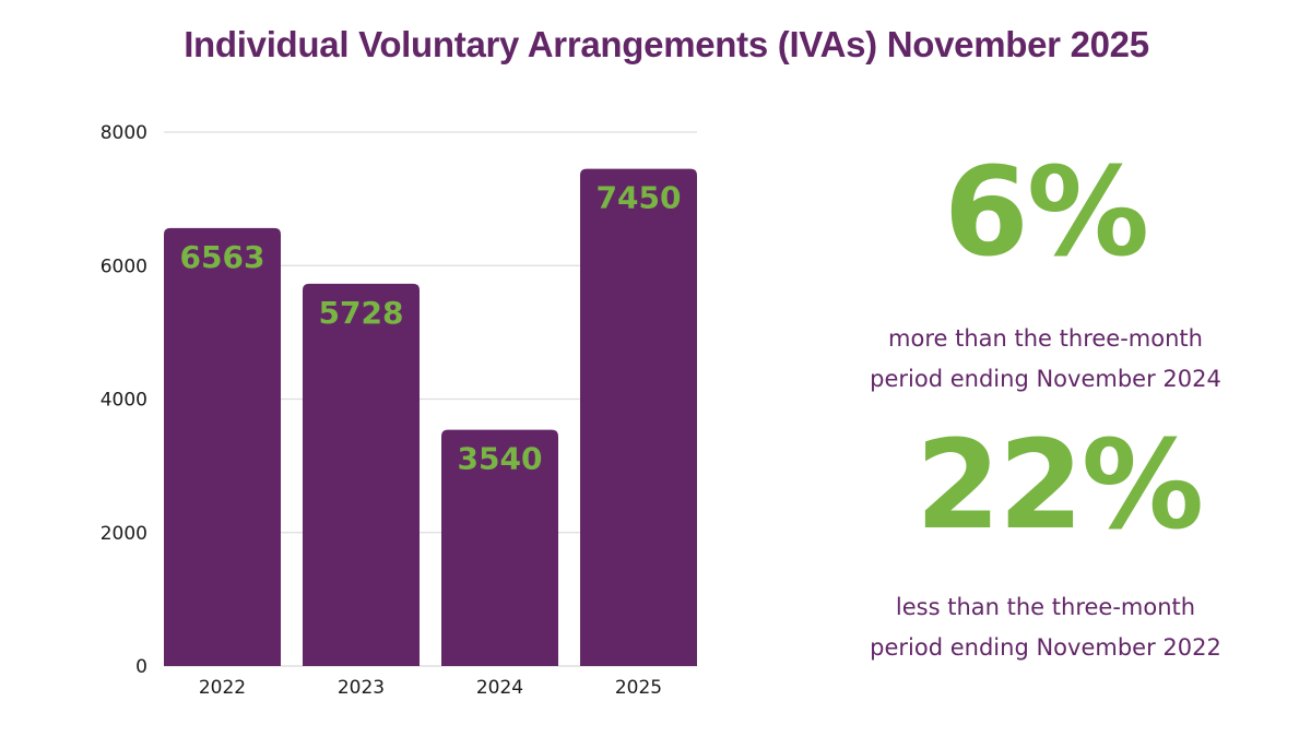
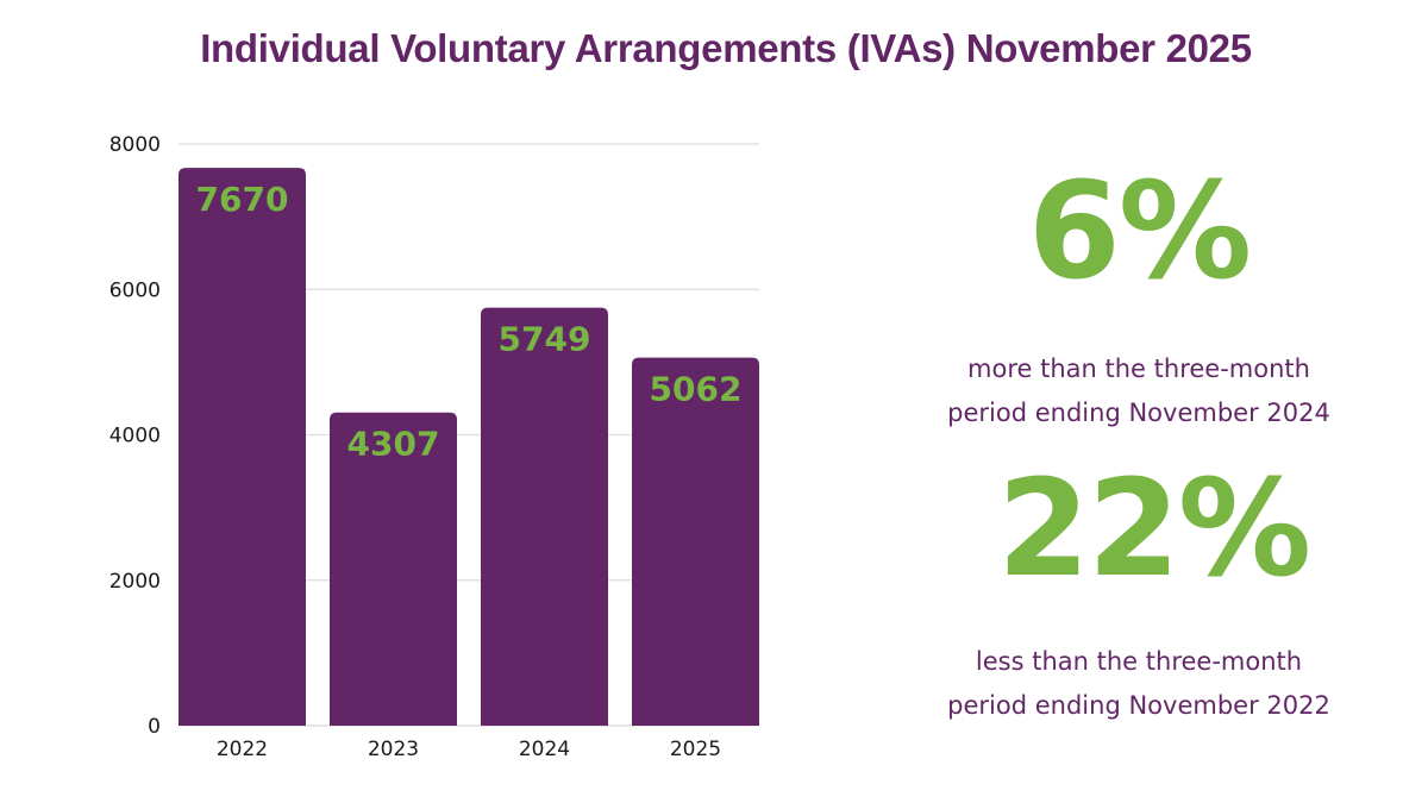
2022: 6563 -> 7670
2023: 5728 -> 4307
2024: 3540 -> 5749
2025: 7450 -> 5062
